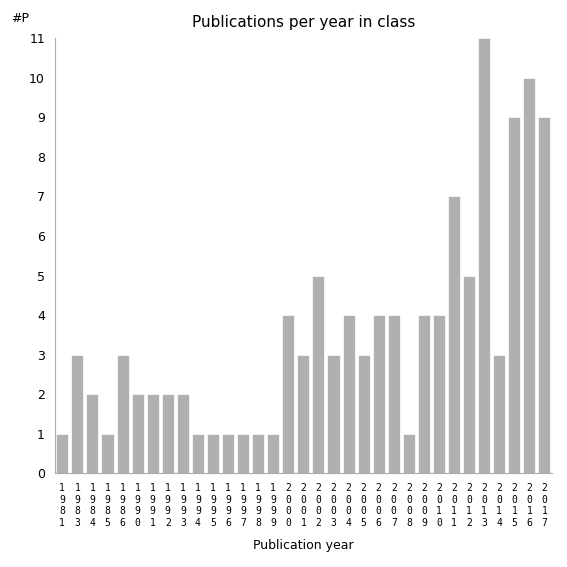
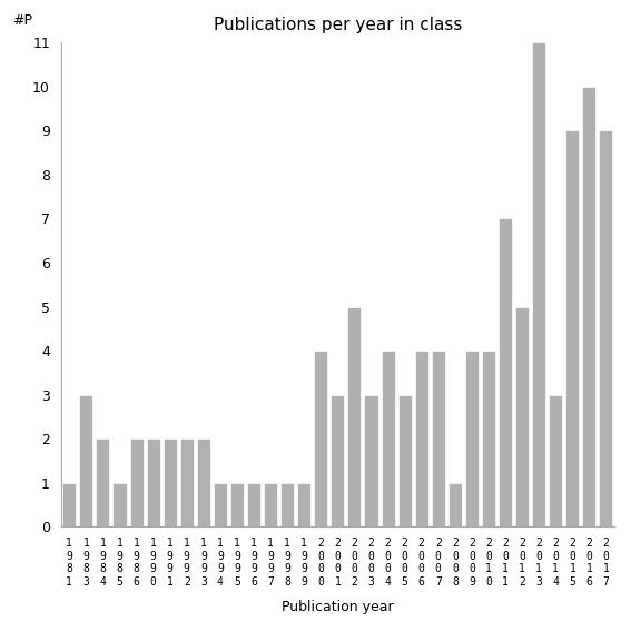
1 9 8 6: 3 -> 2
